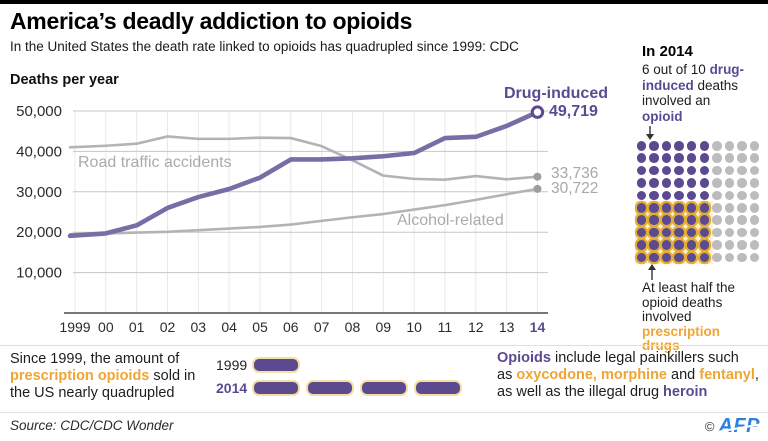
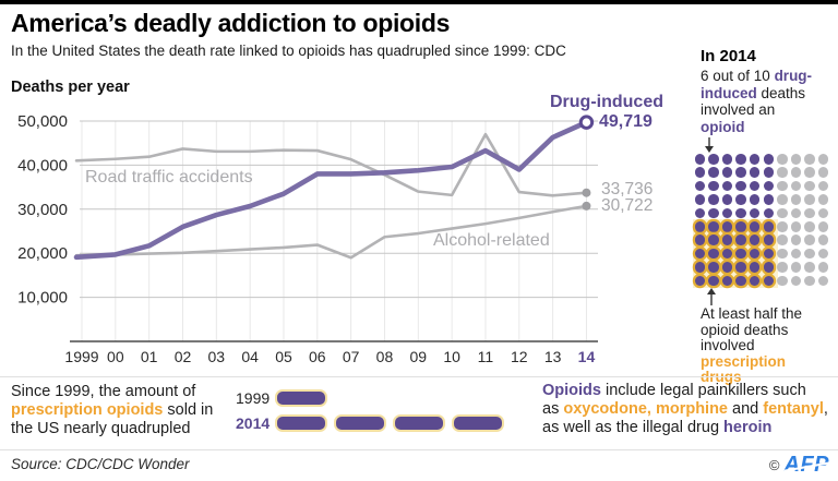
Alcohol-related/07: 23000 -> 19000
Road traffic accidents/11: 33000 -> 47000
Drug-induced/12: 44000 -> 39000
